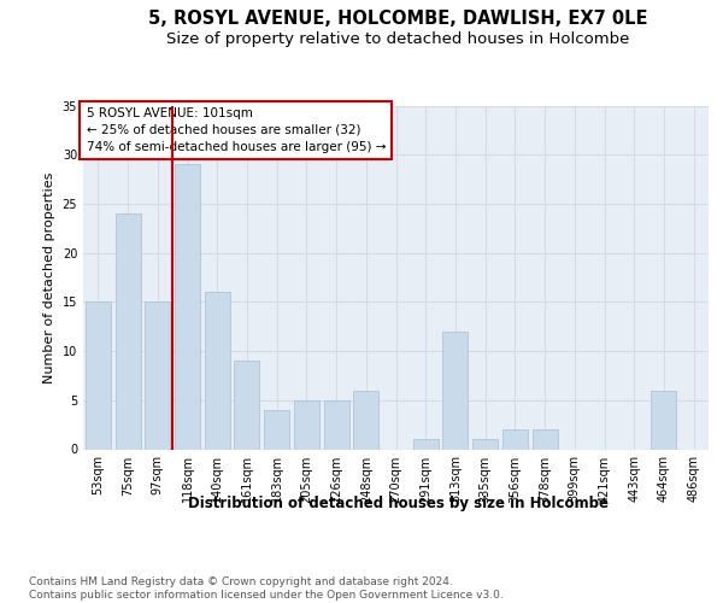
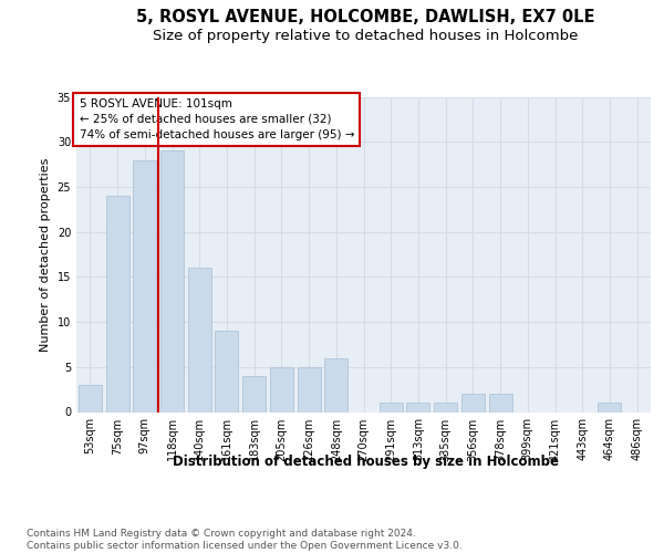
53sqm: 15 -> 3
97sqm: 15 -> 28
313sqm: 12 -> 1
464sqm: 6 -> 1
